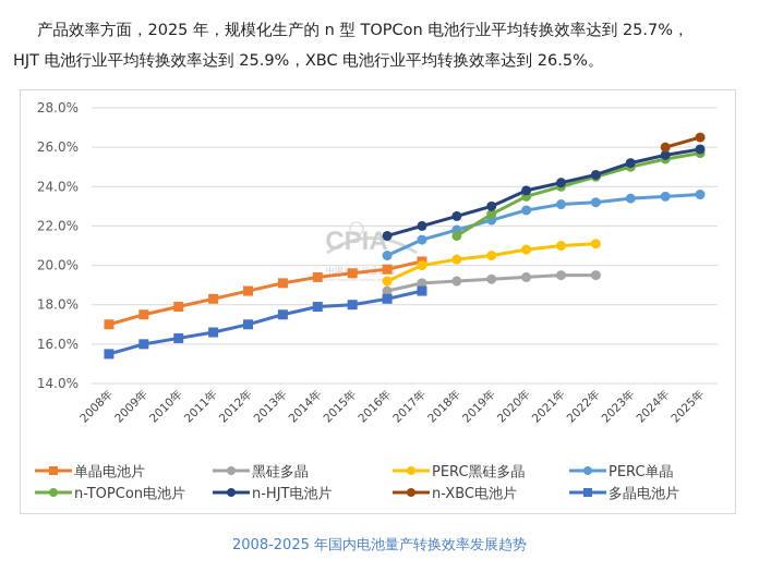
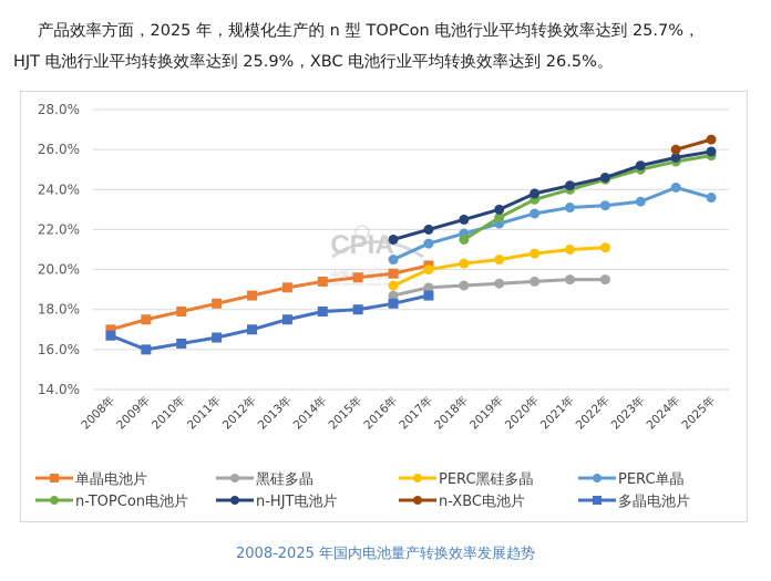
多晶电池片/2008年: 15.5% -> 16.7%
PERC单晶/2024年: 23.5% -> 24.1%
